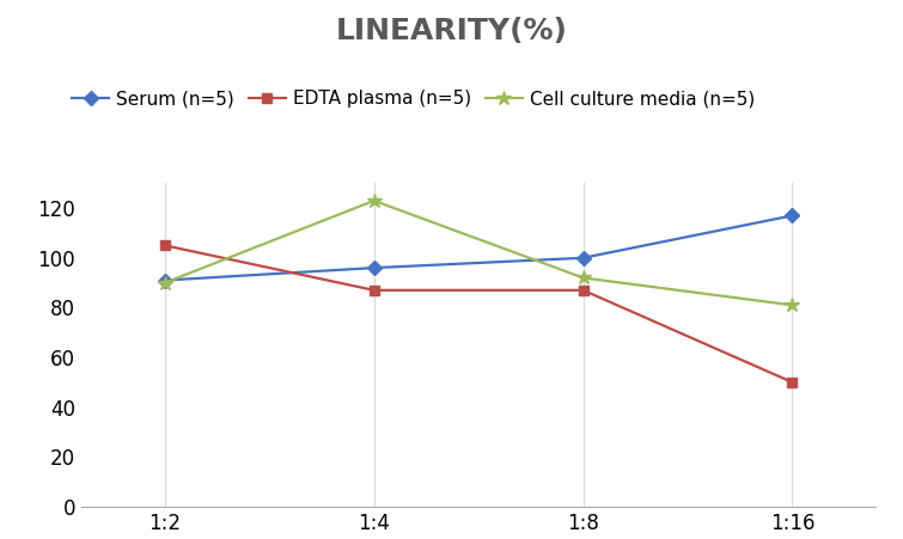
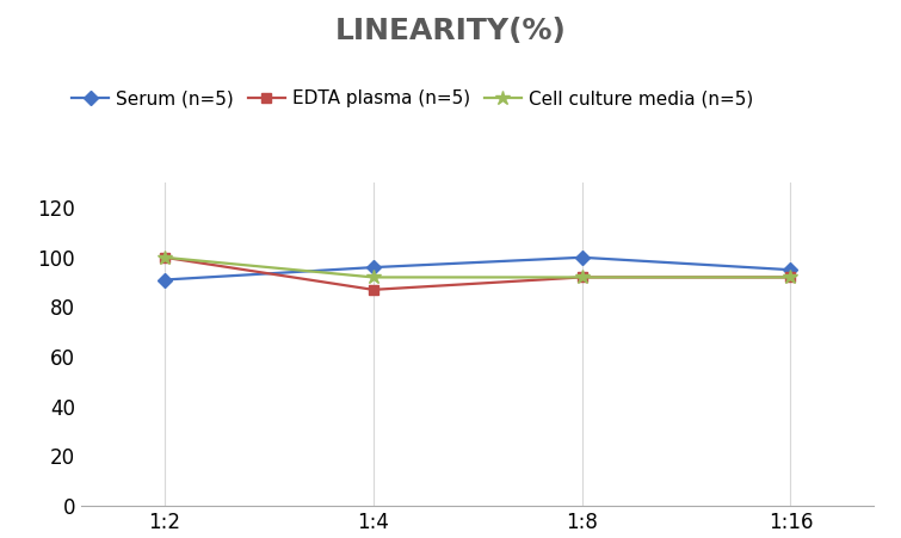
EDTA plasma (n=5)/1:2: 105 -> 100
Cell culture media (n=5)/1:2: 90 -> 100
Cell culture media (n=5)/1:4: 123 -> 92
EDTA plasma (n=5)/1:8: 87 -> 92
Serum (n=5)/1:16: 117 -> 95
EDTA plasma (n=5)/1:16: 50 -> 92
Cell culture media (n=5)/1:16: 81 -> 92
